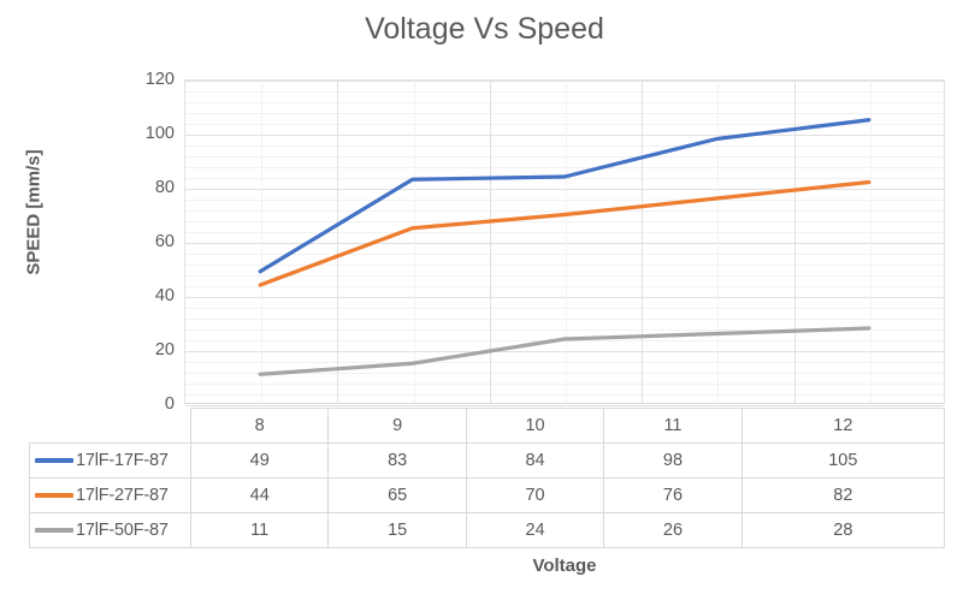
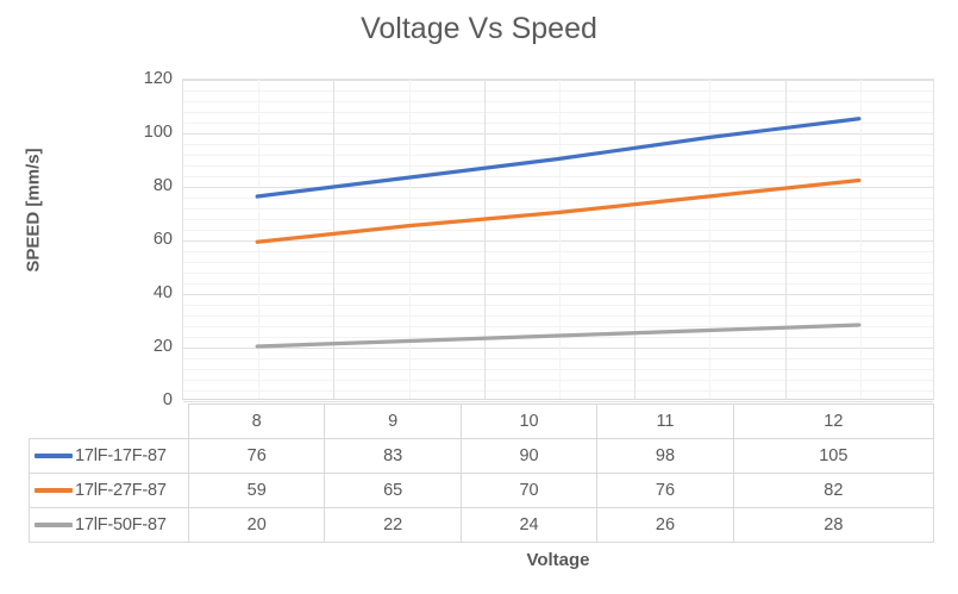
17lF-17F-87/8: 49 -> 76
17lF-27F-87/8: 44 -> 59
17lF-50F-87/8: 11 -> 20
17lF-50F-87/9: 15 -> 22
17lF-17F-87/10: 84 -> 90
